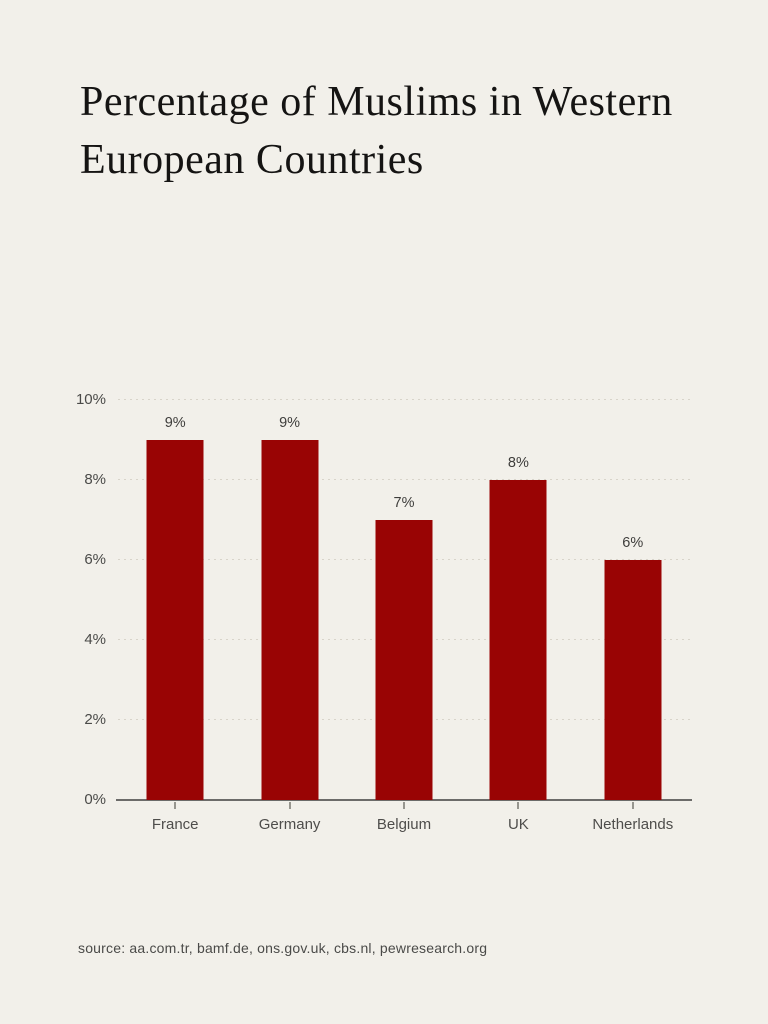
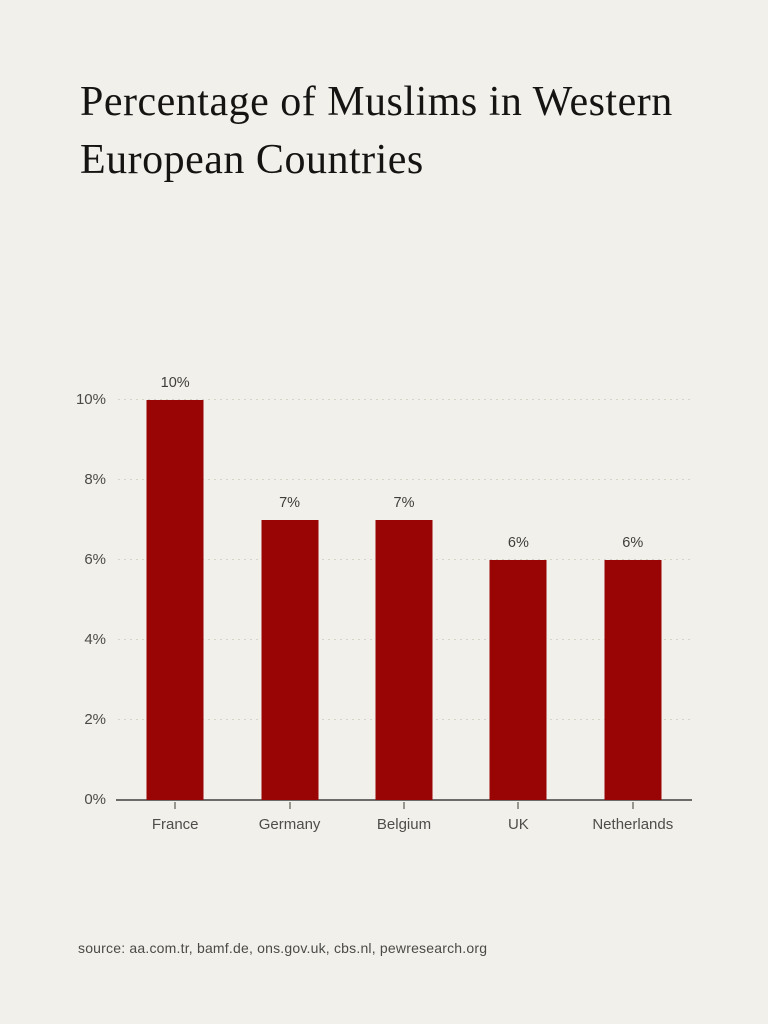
France: 9% -> 10%
Germany: 9% -> 7%
UK: 8% -> 6%
